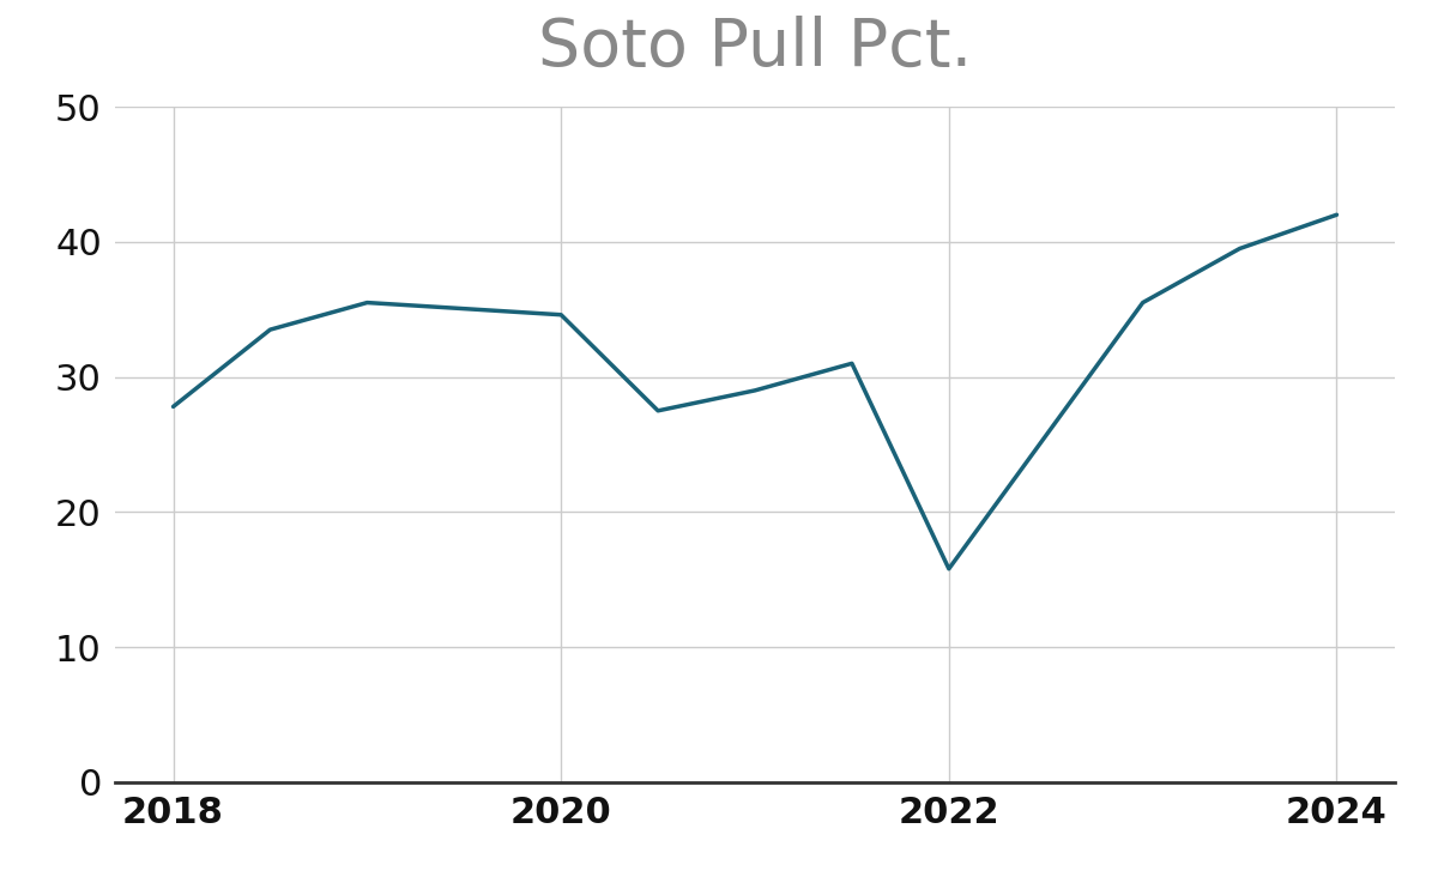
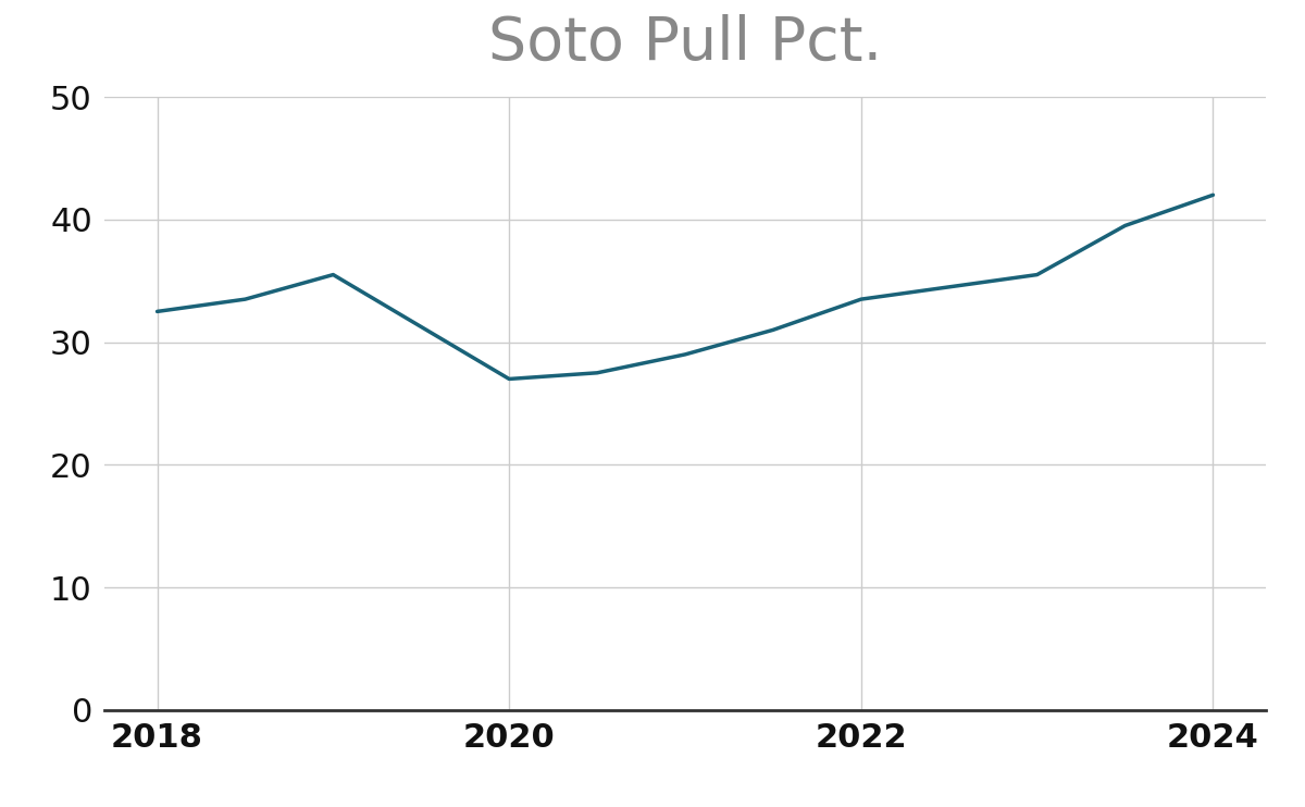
2018: 27.8 -> 32.5
2020: 34.6 -> 27.0
2022: 15.8 -> 33.5
